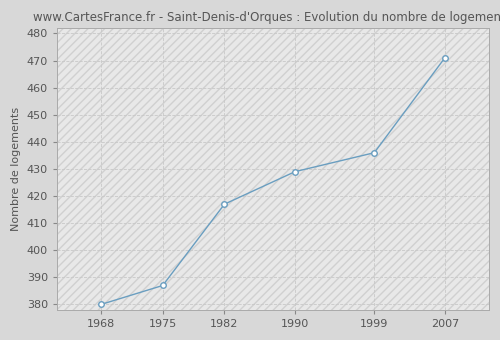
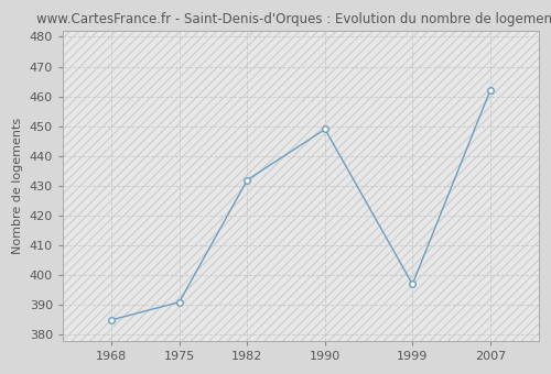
1968: 380 -> 385
1975: 387 -> 391
1982: 417 -> 432
1990: 429 -> 449
1999: 436 -> 397
2007: 471 -> 462
